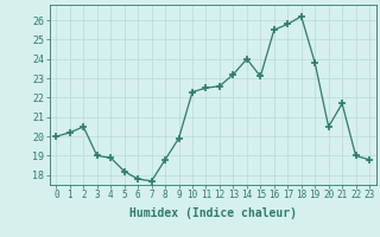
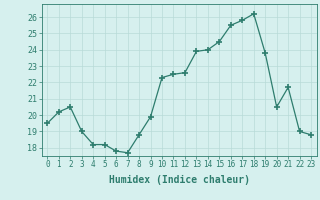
0: 20.0 -> 19.5
4: 18.9 -> 18.2
13: 23.2 -> 23.9
15: 23.1 -> 24.5
